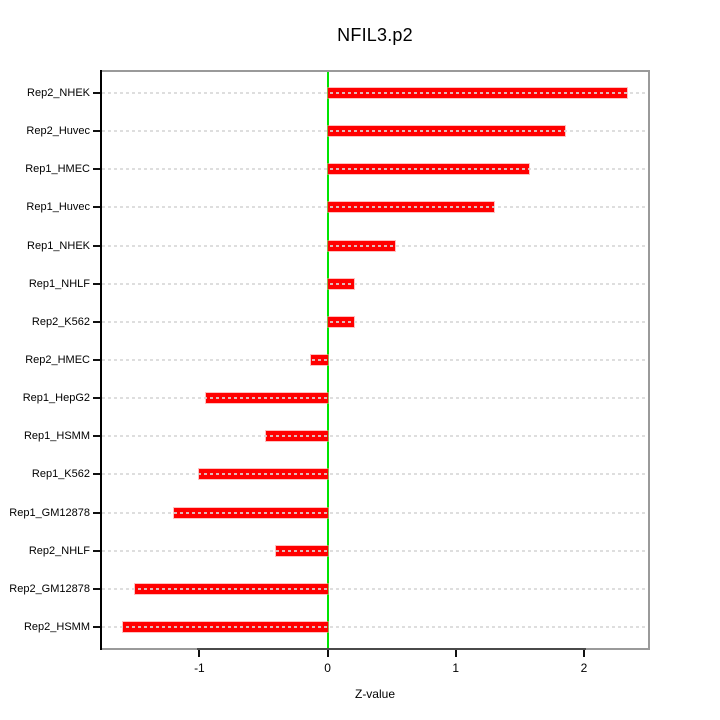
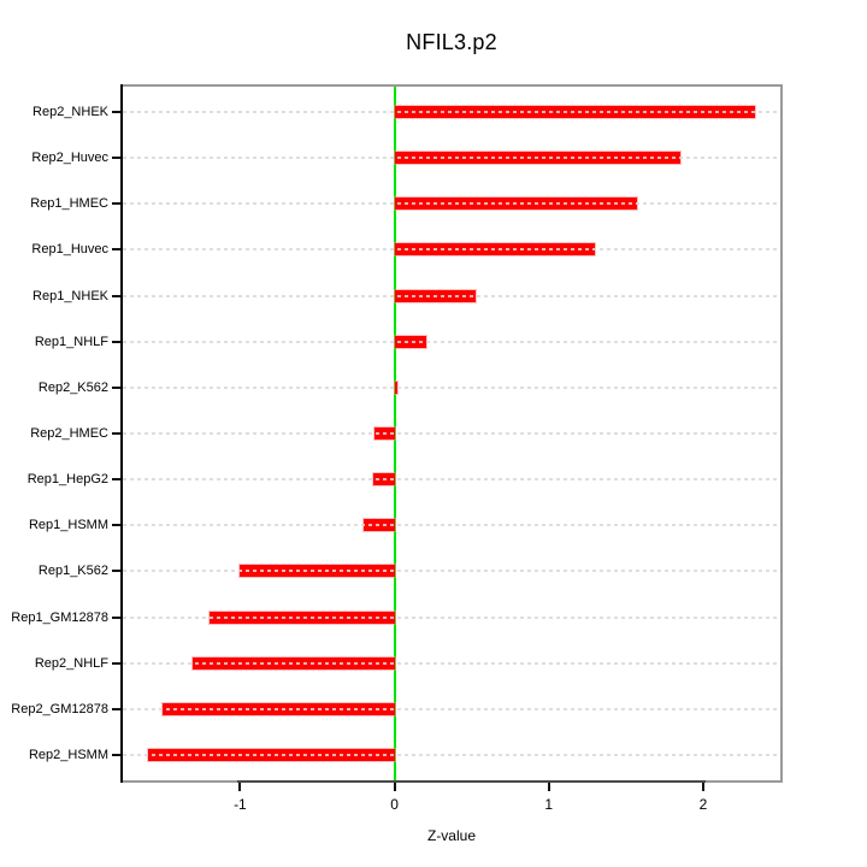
Rep2_K562: 0.21 -> 0.02
Rep1_HepG2: -0.95 -> -0.14
Rep1_HSMM: -0.48 -> -0.20
Rep2_NHLF: -0.40 -> -1.31
